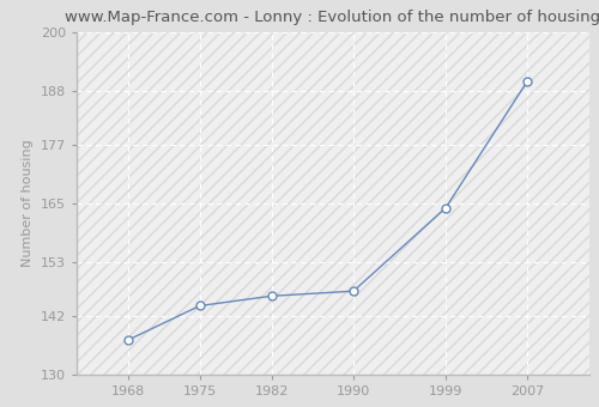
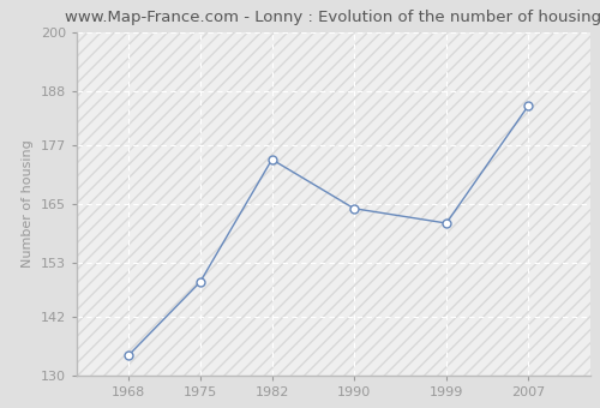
1968: 137 -> 134
1975: 144 -> 149
1982: 146 -> 174
1990: 147 -> 164
1999: 164 -> 161
2007: 190 -> 185
